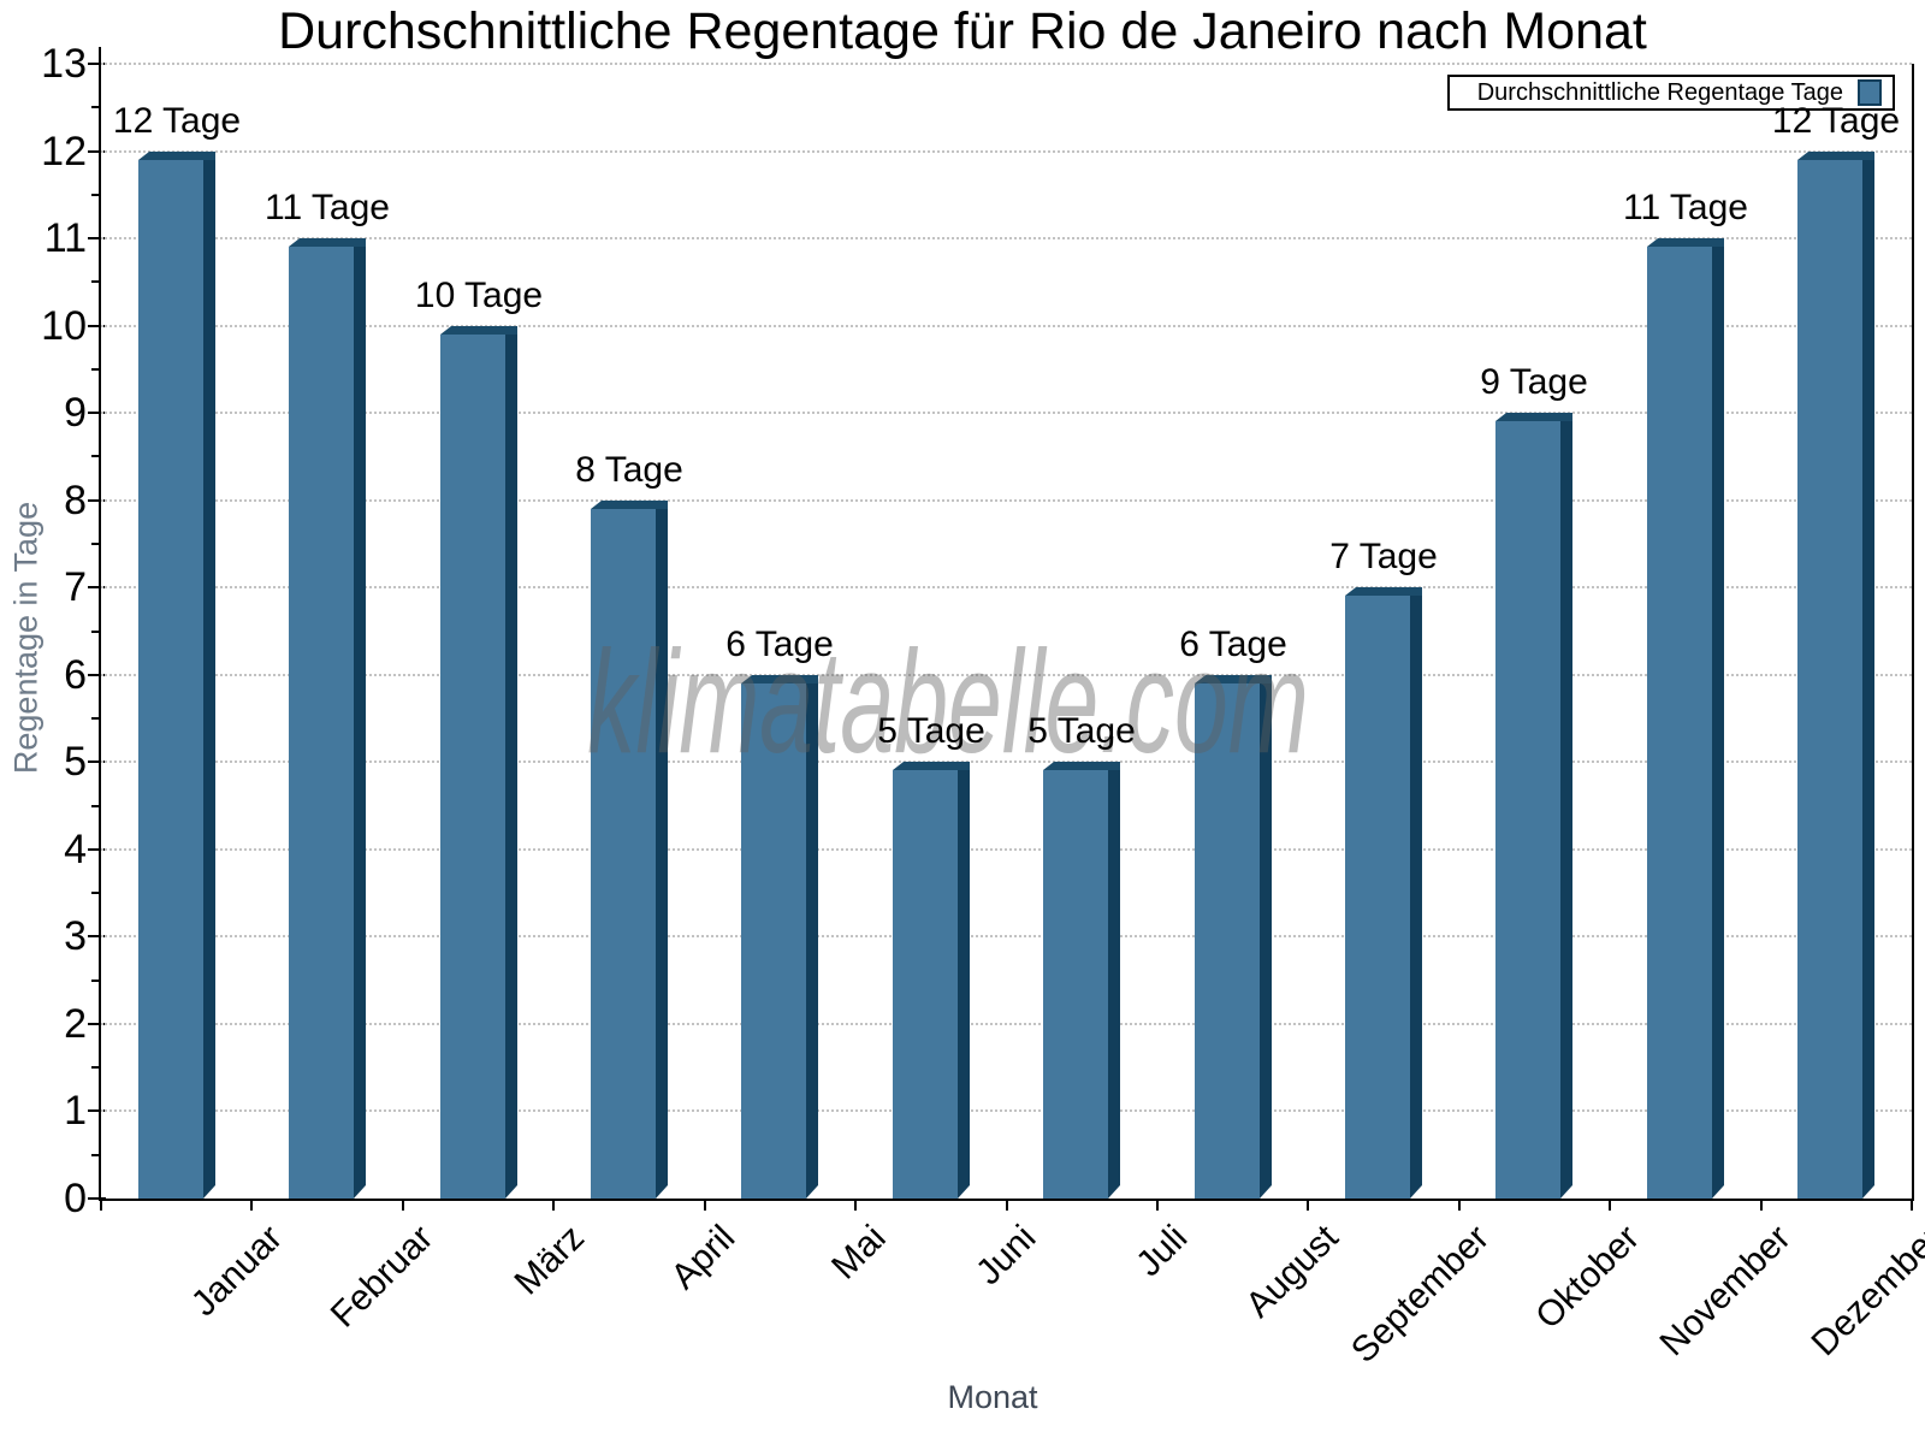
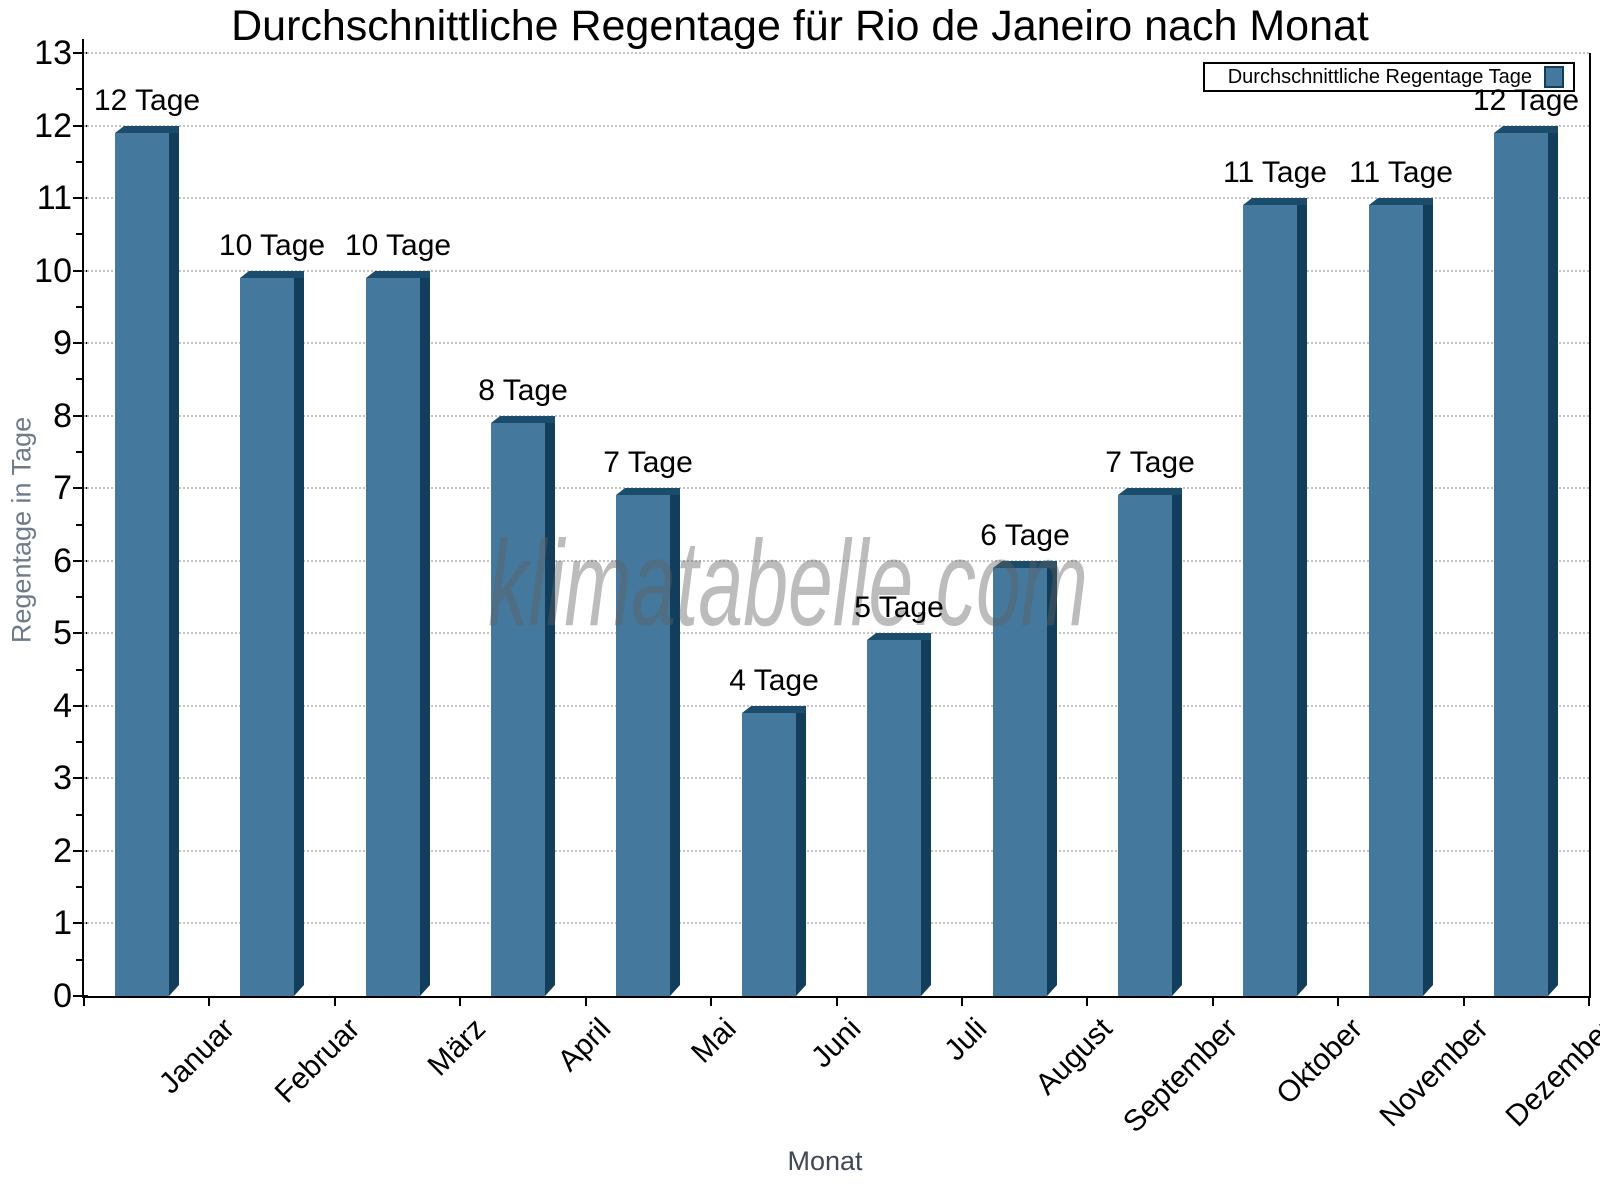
Februar: 11 -> 10
Mai: 6 -> 7
Juni: 5 -> 4
Oktober: 9 -> 11
